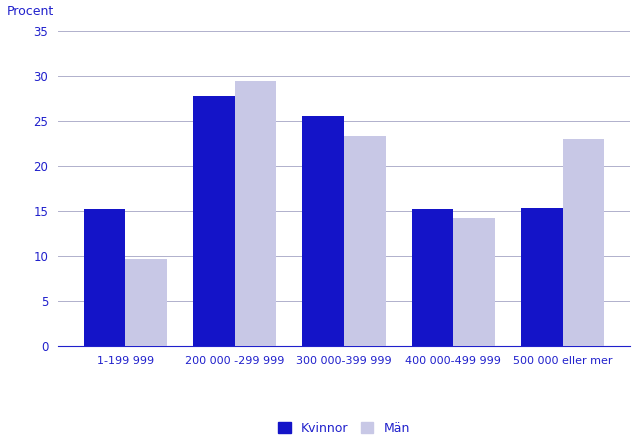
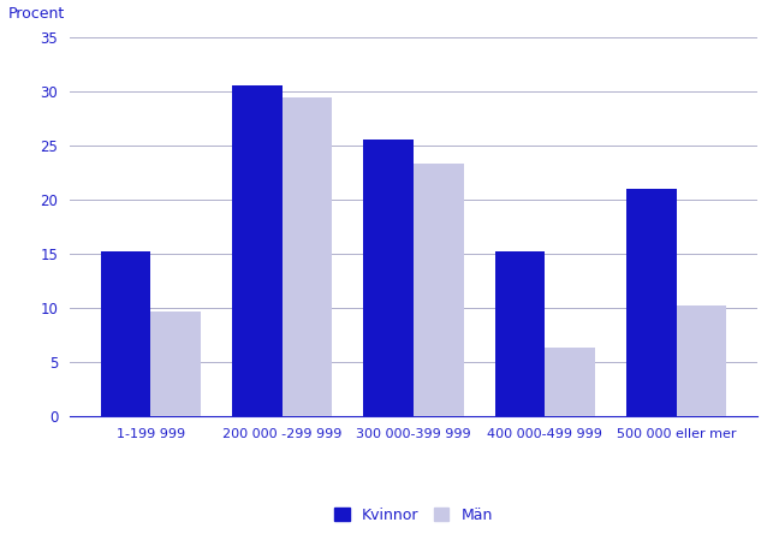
Kvinnor/200 000 -299 999: 27.8 -> 30.6
Män/400 000-499 999: 14.3 -> 6.4
Kvinnor/500 000 eller mer: 15.4 -> 21.0
Män/500 000 eller mer: 23.0 -> 10.2
